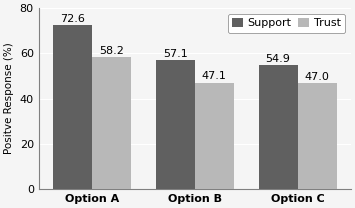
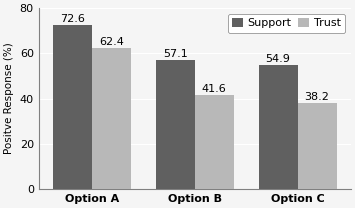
Trust/Option A: 58.2 -> 62.4
Trust/Option B: 47.1 -> 41.6
Trust/Option C: 47.0 -> 38.2
